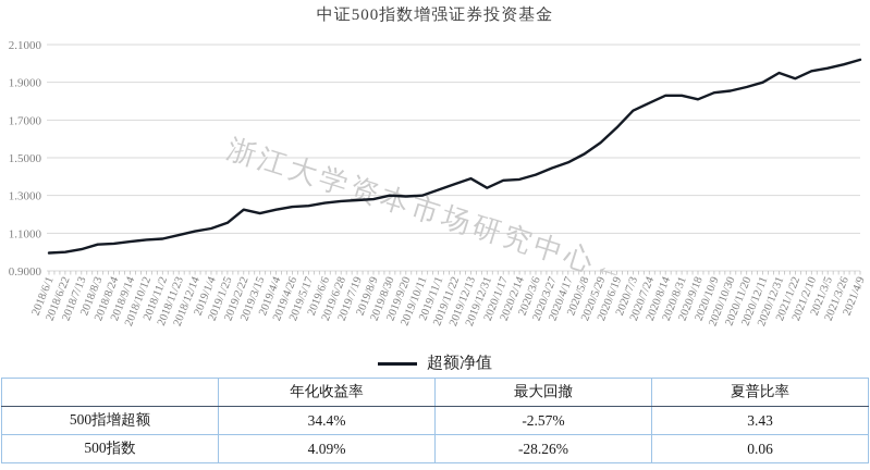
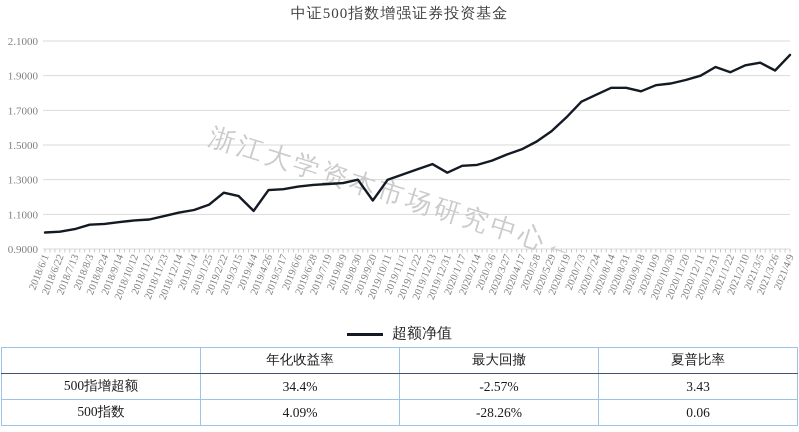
2019/4/4: 1.23 -> 1.12
2019/9/20: 1.29 -> 1.18
2021/3/26: 2.00 -> 1.93
